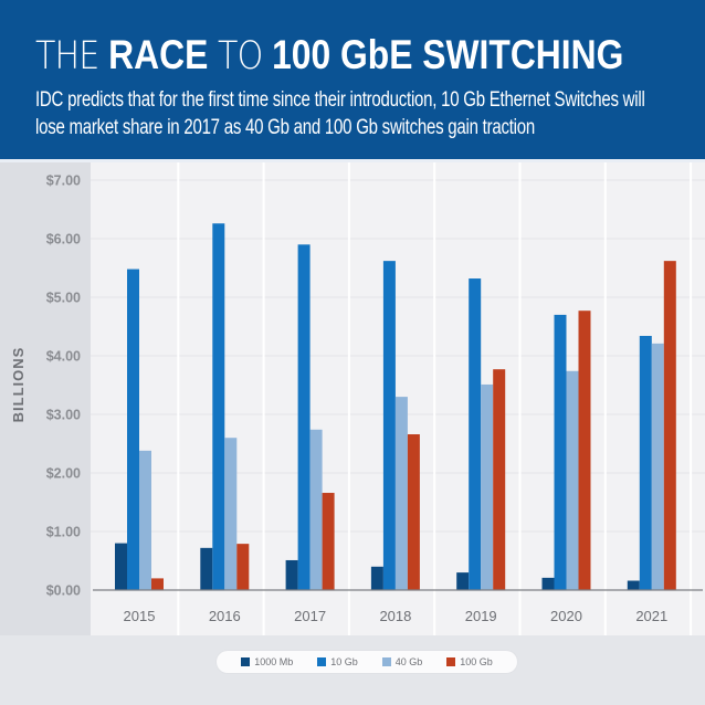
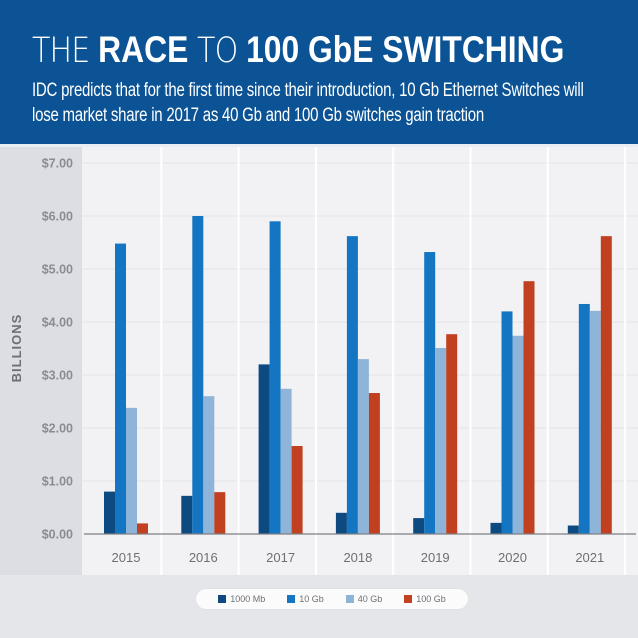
10 Gb/2016: $6.3 -> $6.0
1000 Mb/2017: $0.5 -> $3.2
10 Gb/2020: $4.7 -> $4.2
